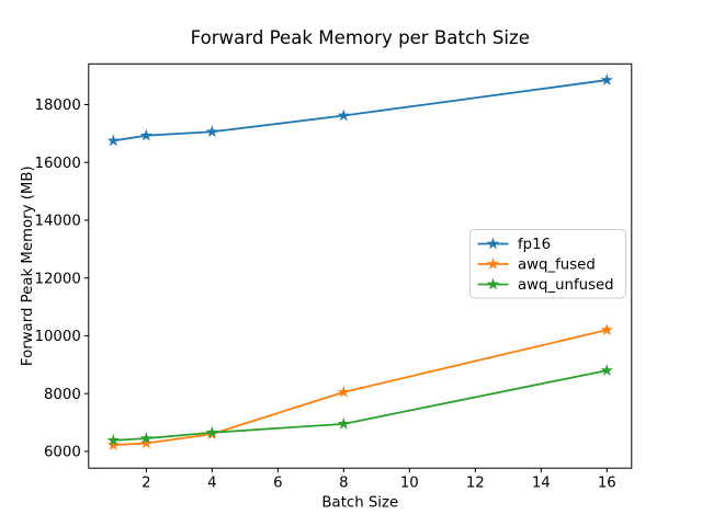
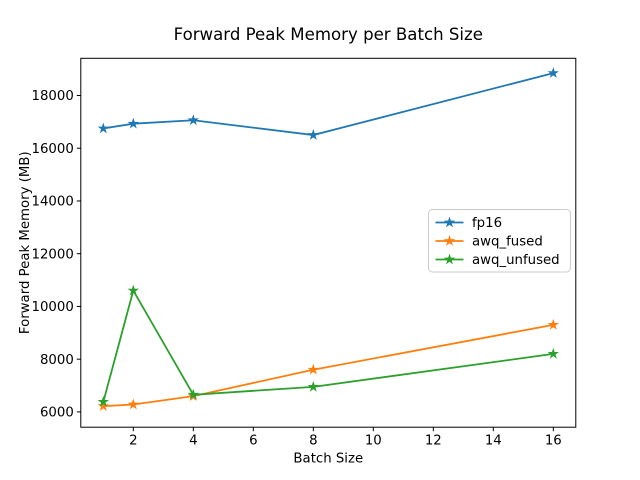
awq_unfused/2: 6400 -> 10600
fp16/8: 17600 -> 16500
awq_fused/8: 8000 -> 7600
awq_fused/16: 10200 -> 9300
awq_unfused/16: 8800 -> 8200
